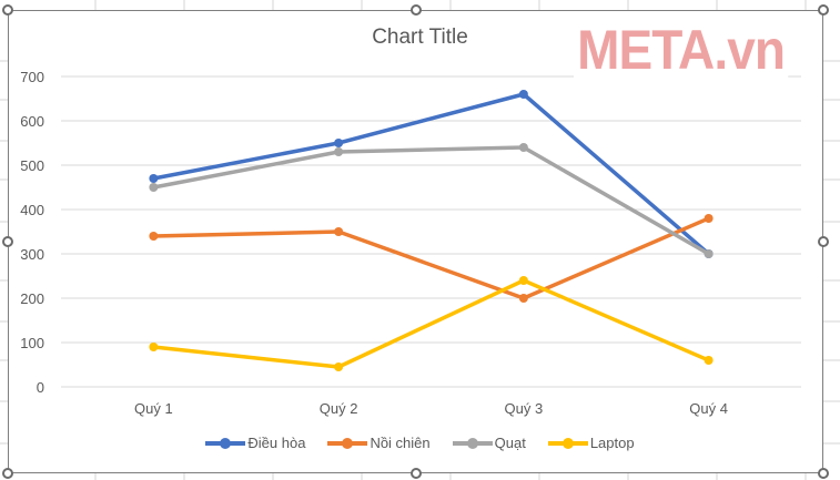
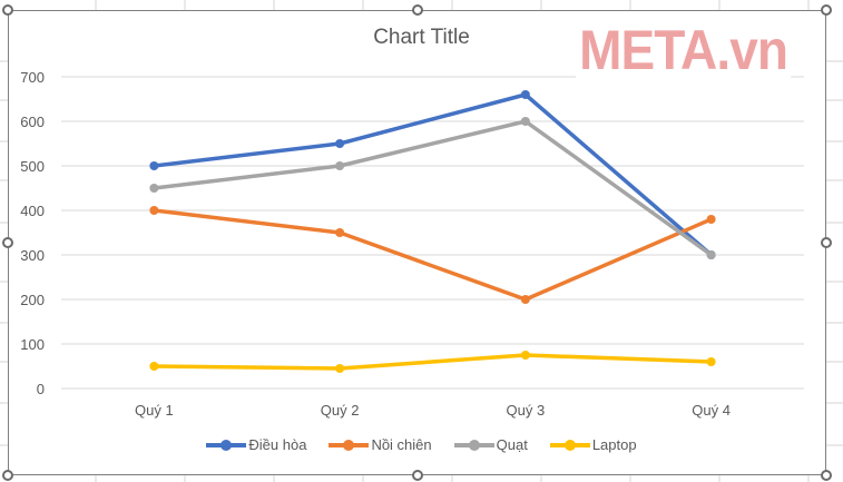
Điều hòa/Quý 1: 470 -> 500
Nồi chiên/Quý 1: 340 -> 400
Laptop/Quý 1: 90 -> 50
Quạt/Quý 2: 530 -> 500
Quạt/Quý 3: 540 -> 600
Laptop/Quý 3: 240 -> 80
